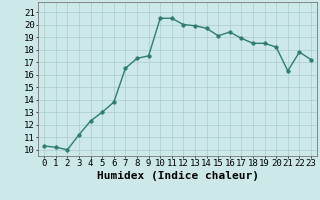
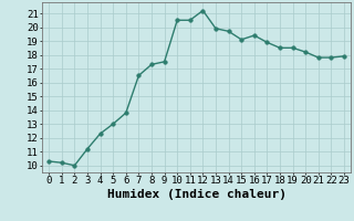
12: 20.0 -> 21.2
21: 16.3 -> 17.8
23: 17.2 -> 17.9
